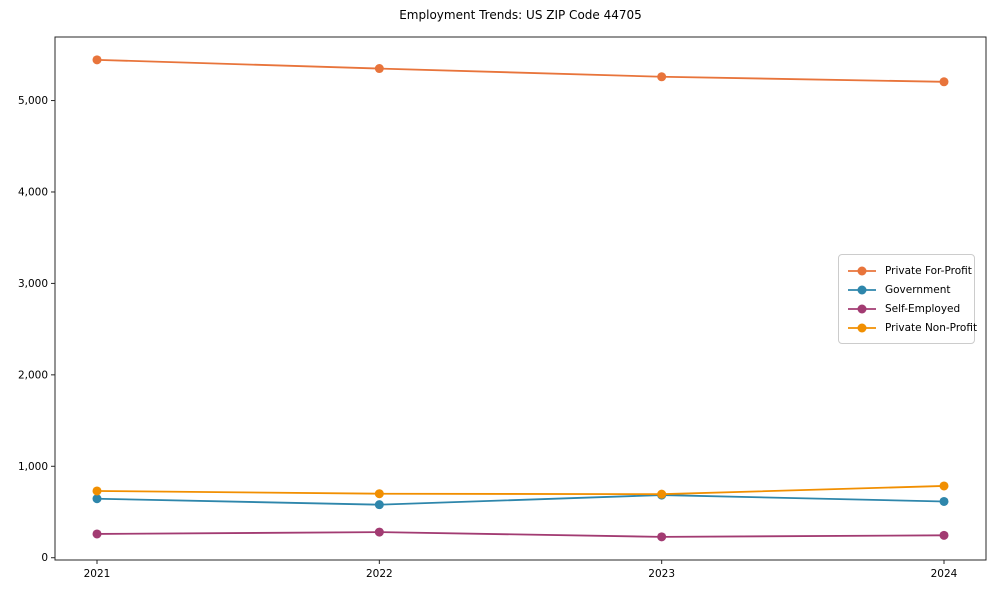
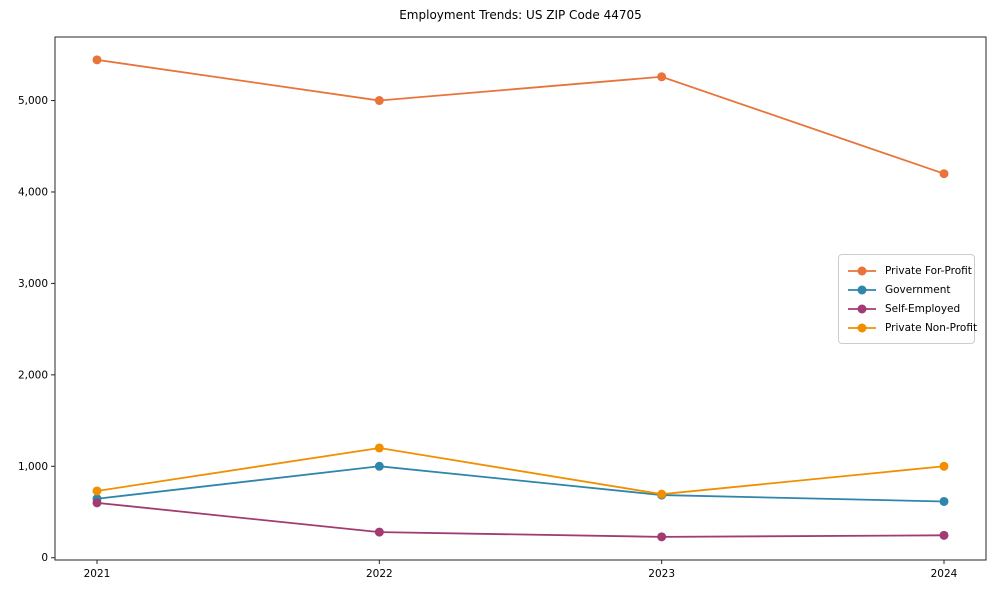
Self-Employed/2021: 300 -> 600
Private For-Profit/2022: 5400 -> 5000
Government/2022: 600 -> 1000
Private Non-Profit/2022: 700 -> 1200
Private For-Profit/2024: 5200 -> 4200
Private Non-Profit/2024: 800 -> 1000
